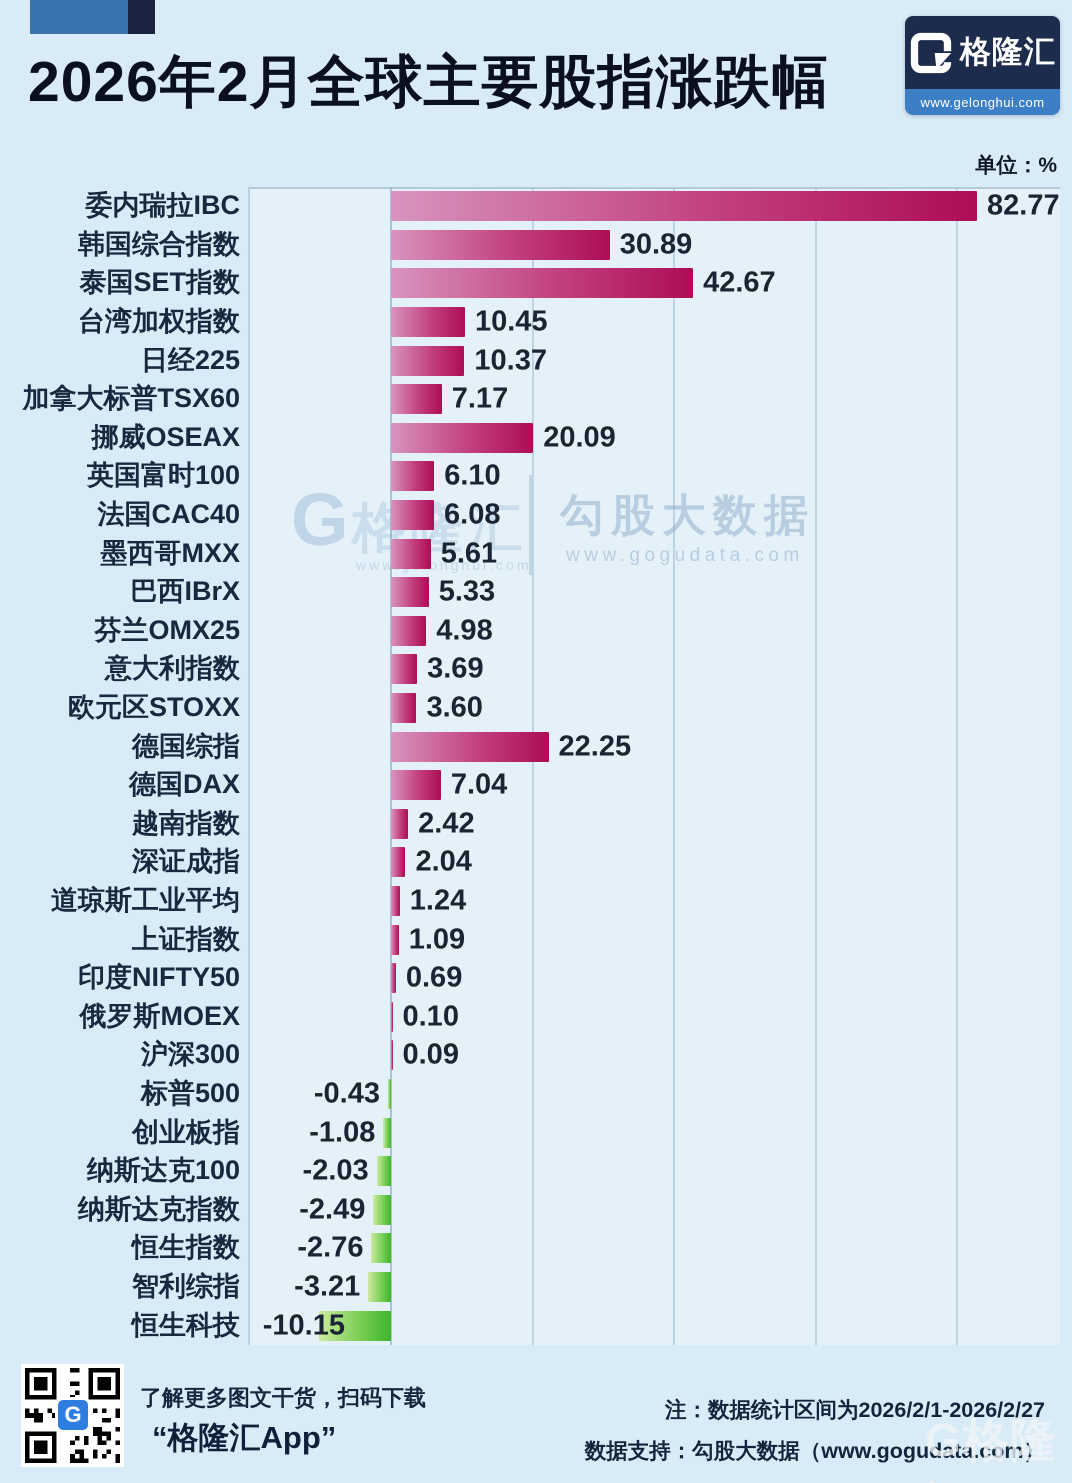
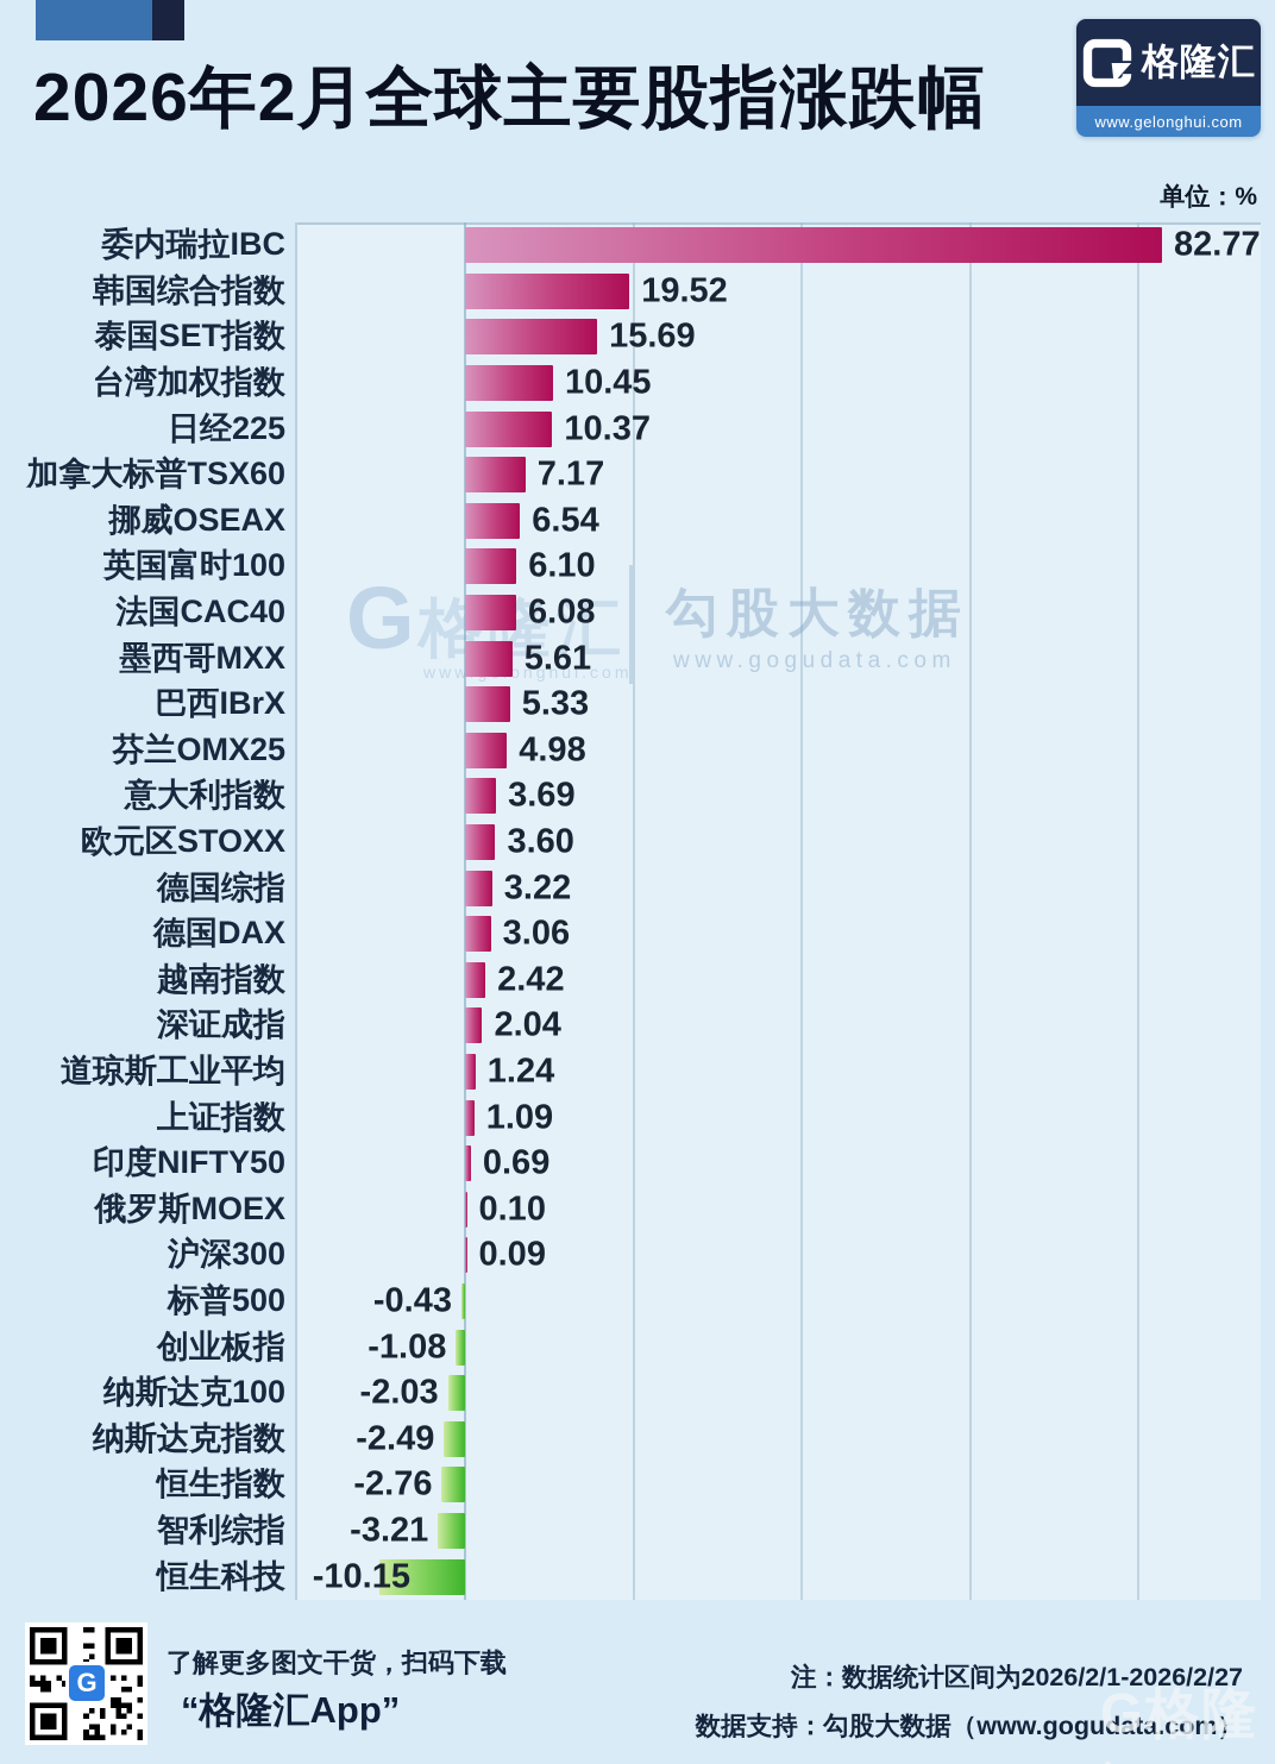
韩国综合指数: 30.89 -> 19.52
泰国SET指数: 42.67 -> 15.69
挪威OSEAX: 20.09 -> 6.54
德国综指: 22.25 -> 3.22
德国DAX: 7.04 -> 3.06
